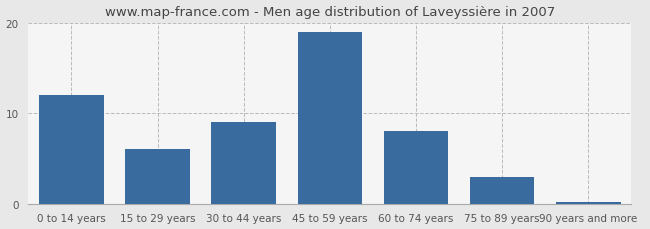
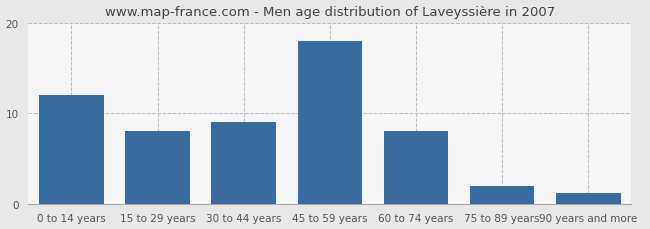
15 to 29 years: 6.0 -> 8.0
45 to 59 years: 19.0 -> 18.0
75 to 89 years: 3.0 -> 2.0
90 years and more: 0.2 -> 1.2
